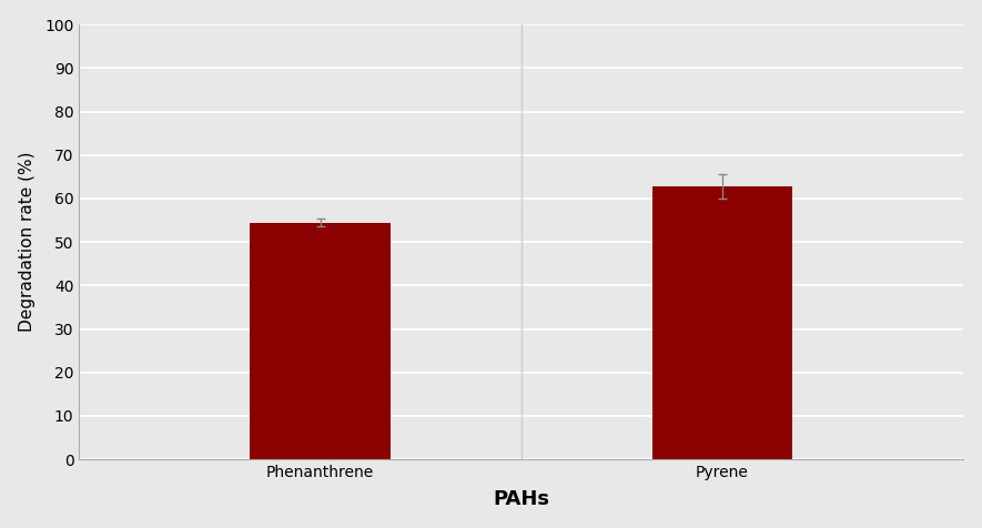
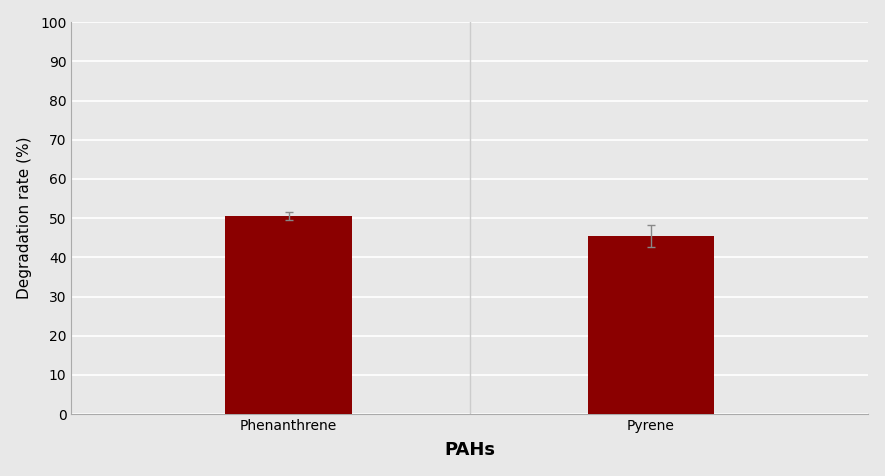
Phenanthrene: 54.5 -> 50.5
Pyrene: 62.8 -> 45.5
